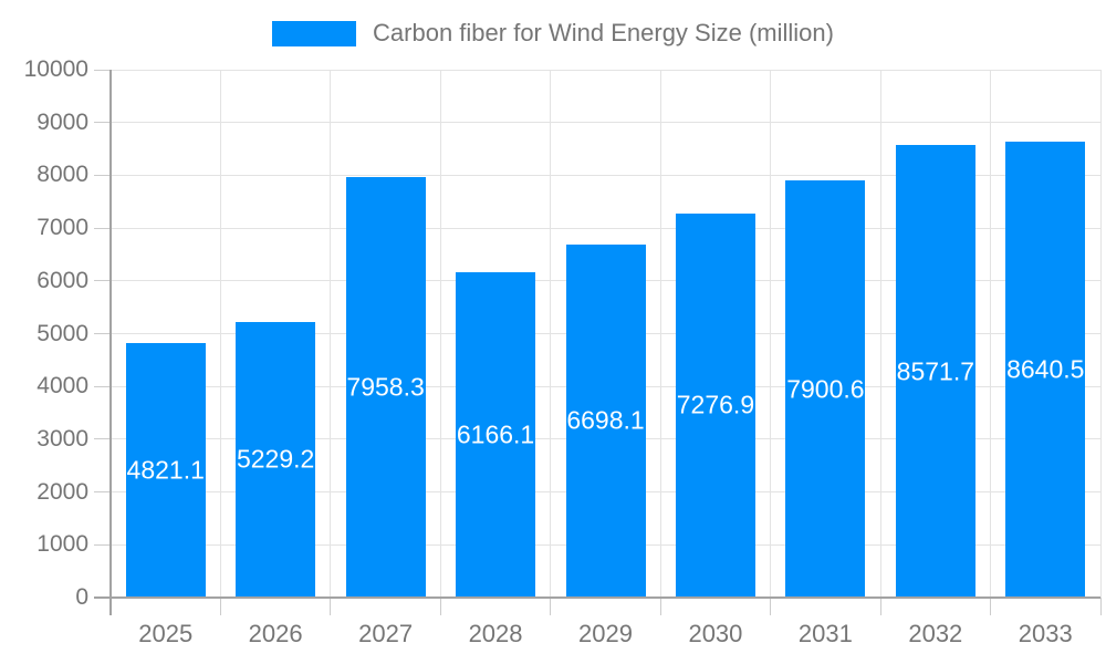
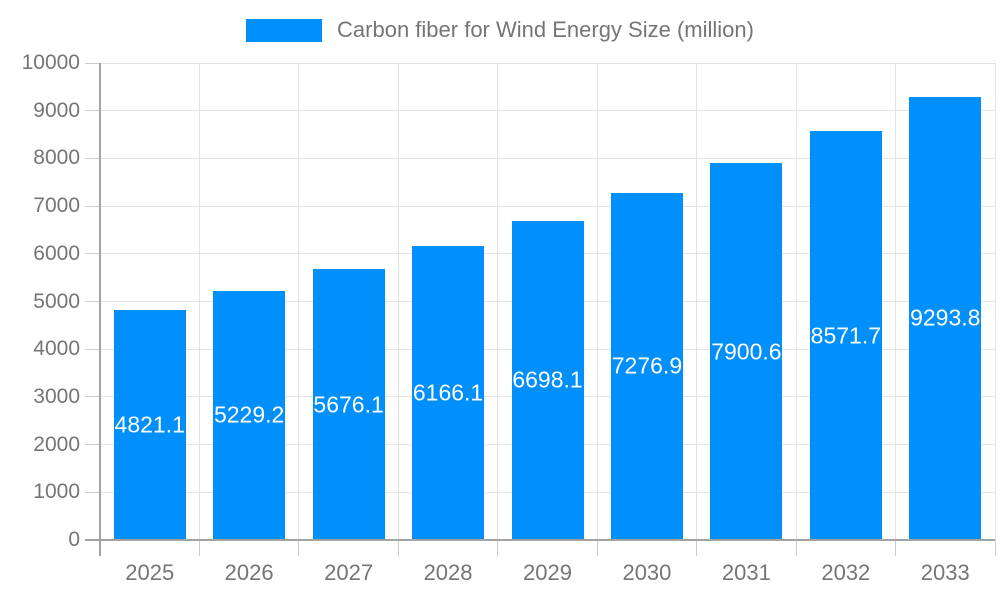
2027: 7958.3 -> 5676.1
2033: 8640.5 -> 9293.8
